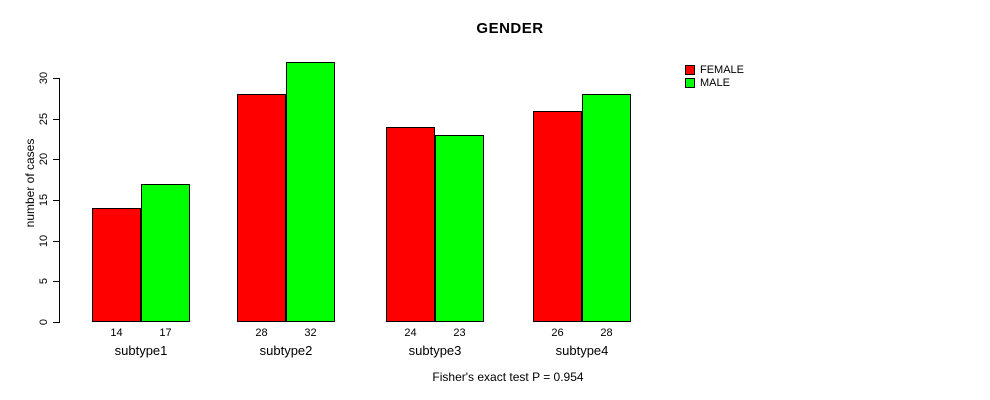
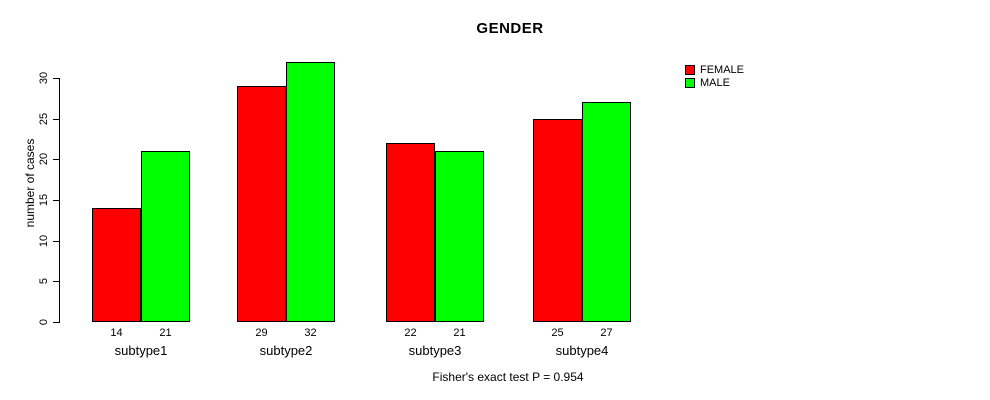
MALE/subtype1: 17 -> 21
FEMALE/subtype2: 28 -> 29
FEMALE/subtype3: 24 -> 22
MALE/subtype3: 23 -> 21
FEMALE/subtype4: 26 -> 25
MALE/subtype4: 28 -> 27
